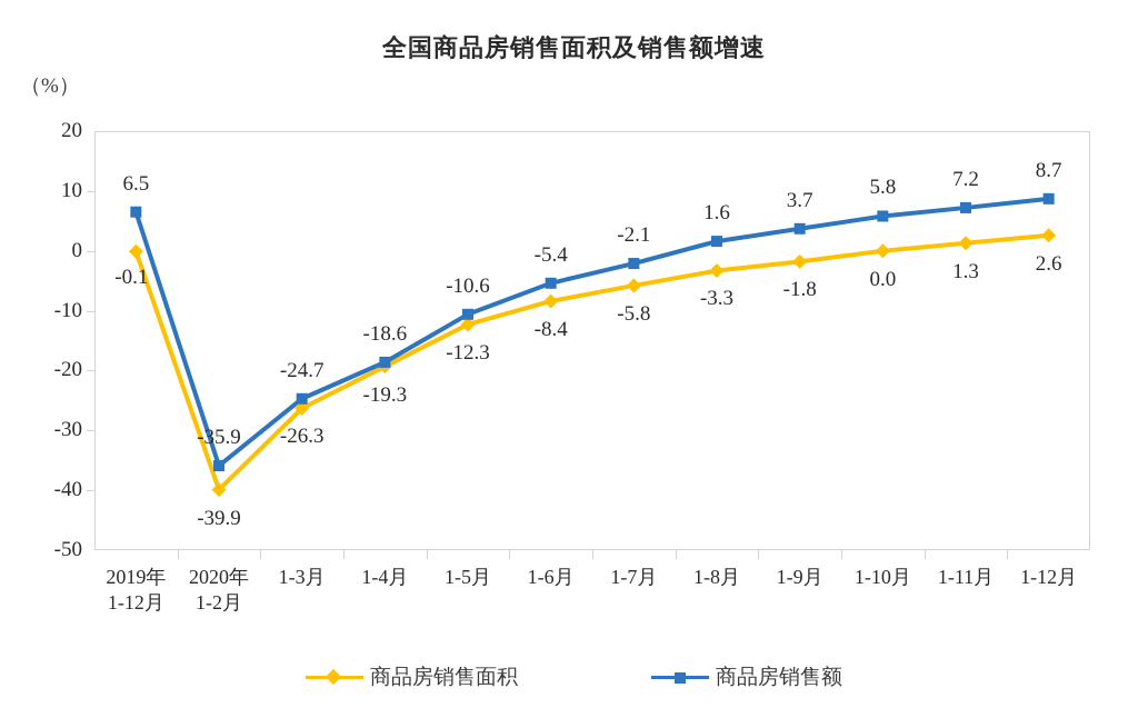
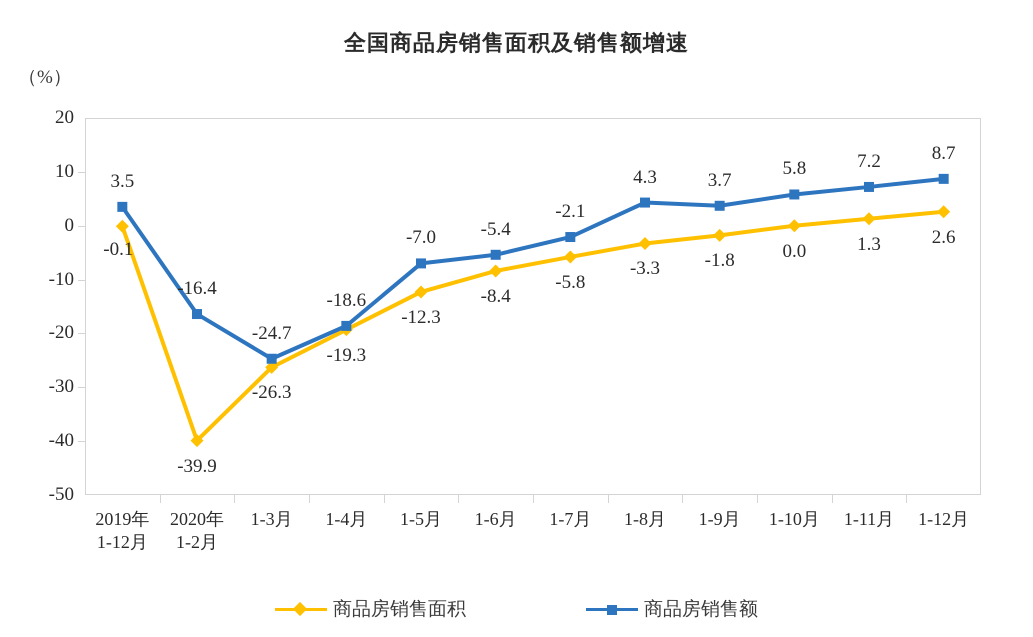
商品房销售额/2019年 1-12月: 6.5 -> 3.5
商品房销售额/2020年 1-2月: -35.9 -> -16.4
商品房销售额/1-5月: -10.6 -> -7.0
商品房销售额/1-8月: 1.6 -> 4.3
